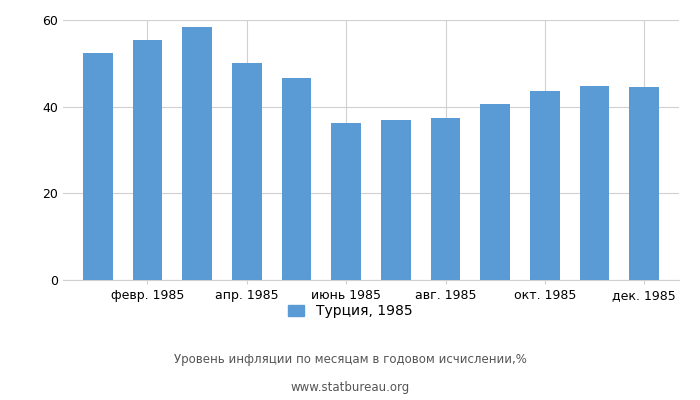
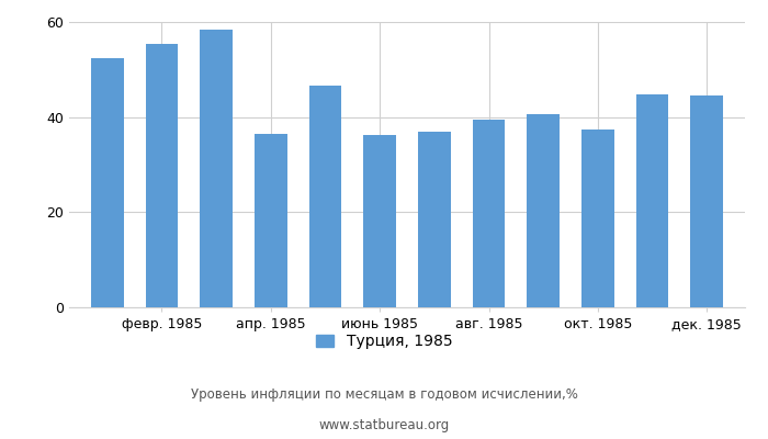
апр. 1985: 50.0 -> 36.5
авг. 1985: 37.5 -> 39.5
окт. 1985: 43.7 -> 37.5
